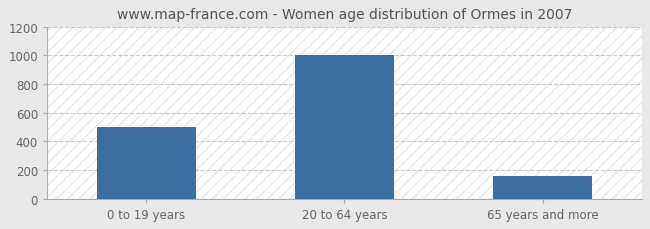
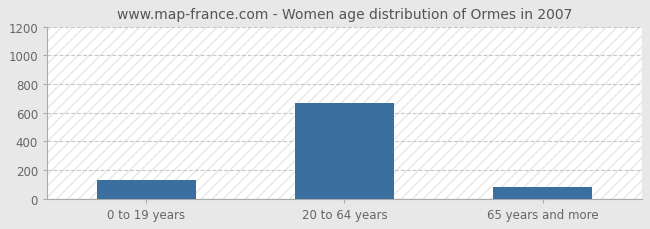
0 to 19 years: 500 -> 130
20 to 64 years: 1000 -> 670
65 years and more: 160 -> 80
